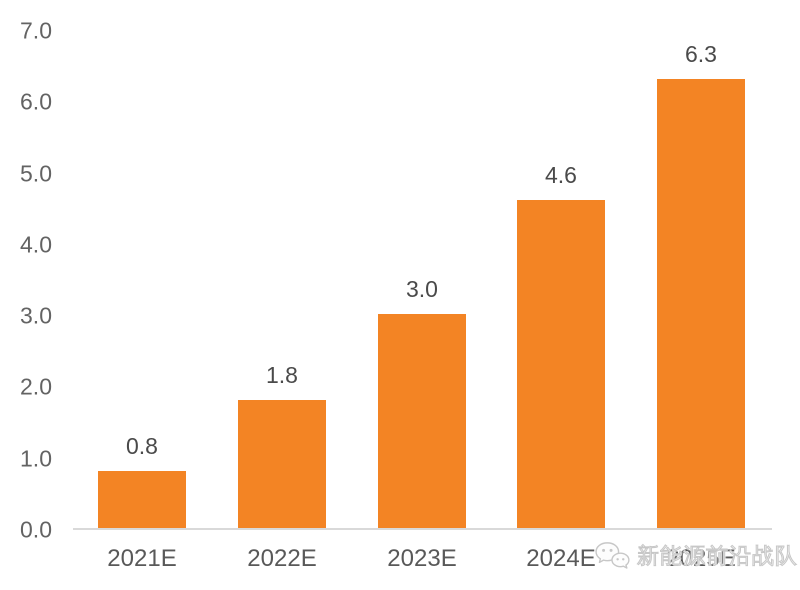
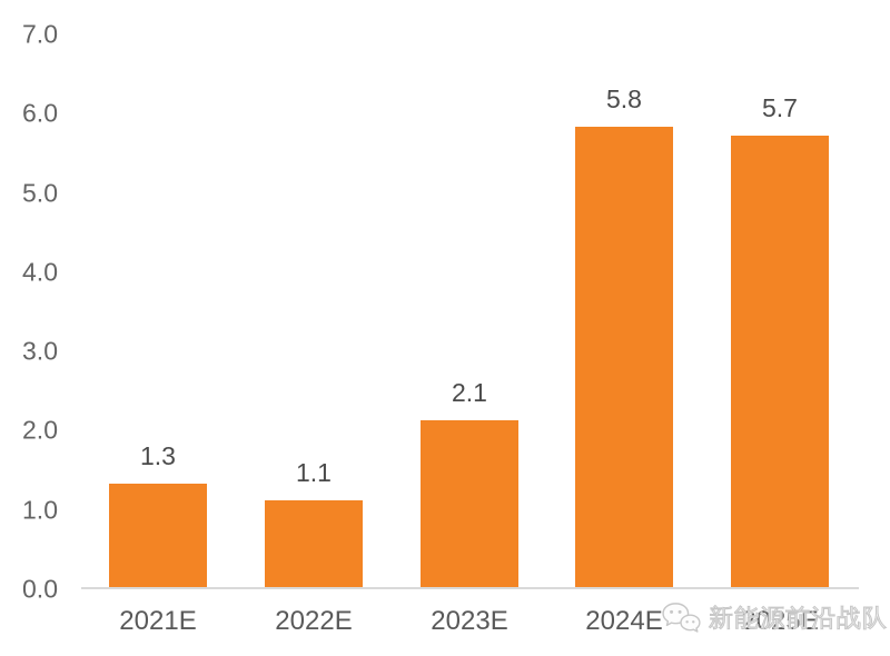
2021E: 0.8 -> 1.3
2022E: 1.8 -> 1.1
2023E: 3.0 -> 2.1
2024E: 4.6 -> 5.8
2025E: 6.3 -> 5.7
